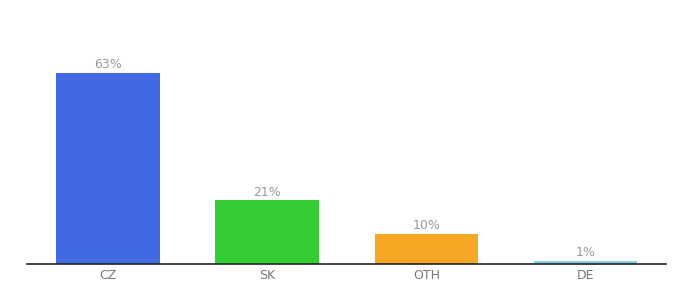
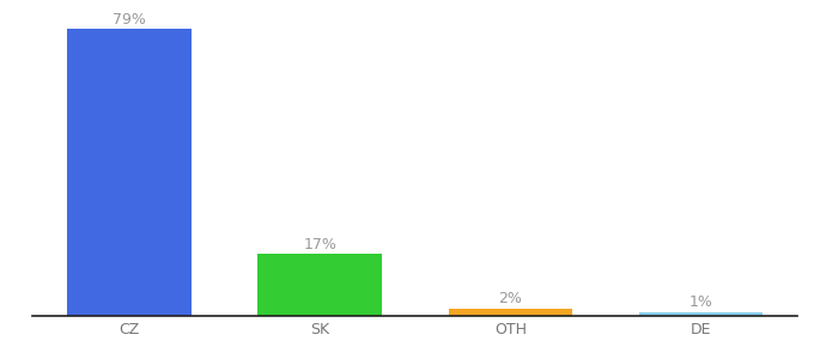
CZ: 63% -> 79%
SK: 21% -> 17%
OTH: 10% -> 2%
